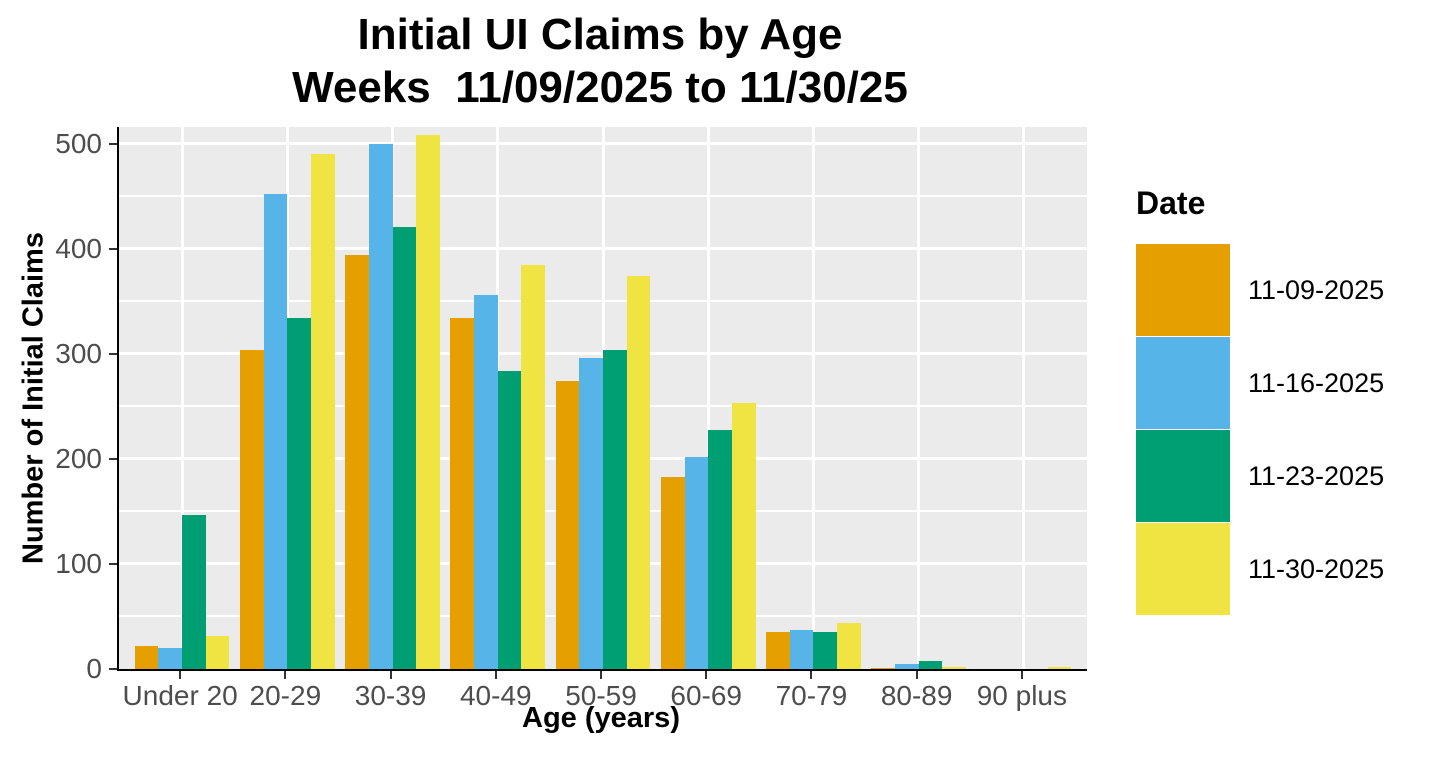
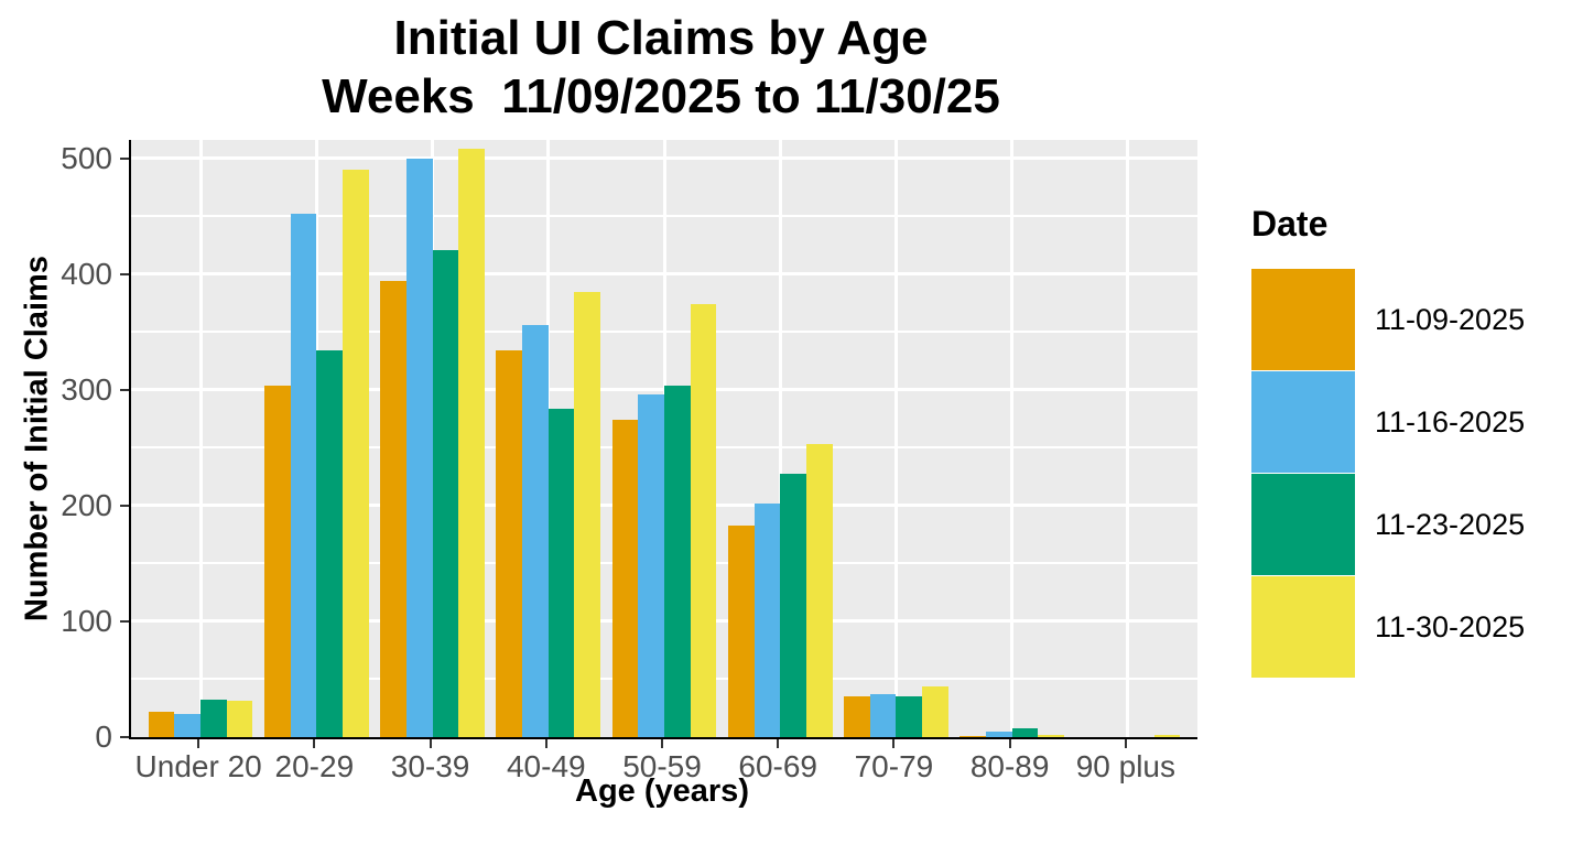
11-23-2025/Under 20: 147 -> 32
